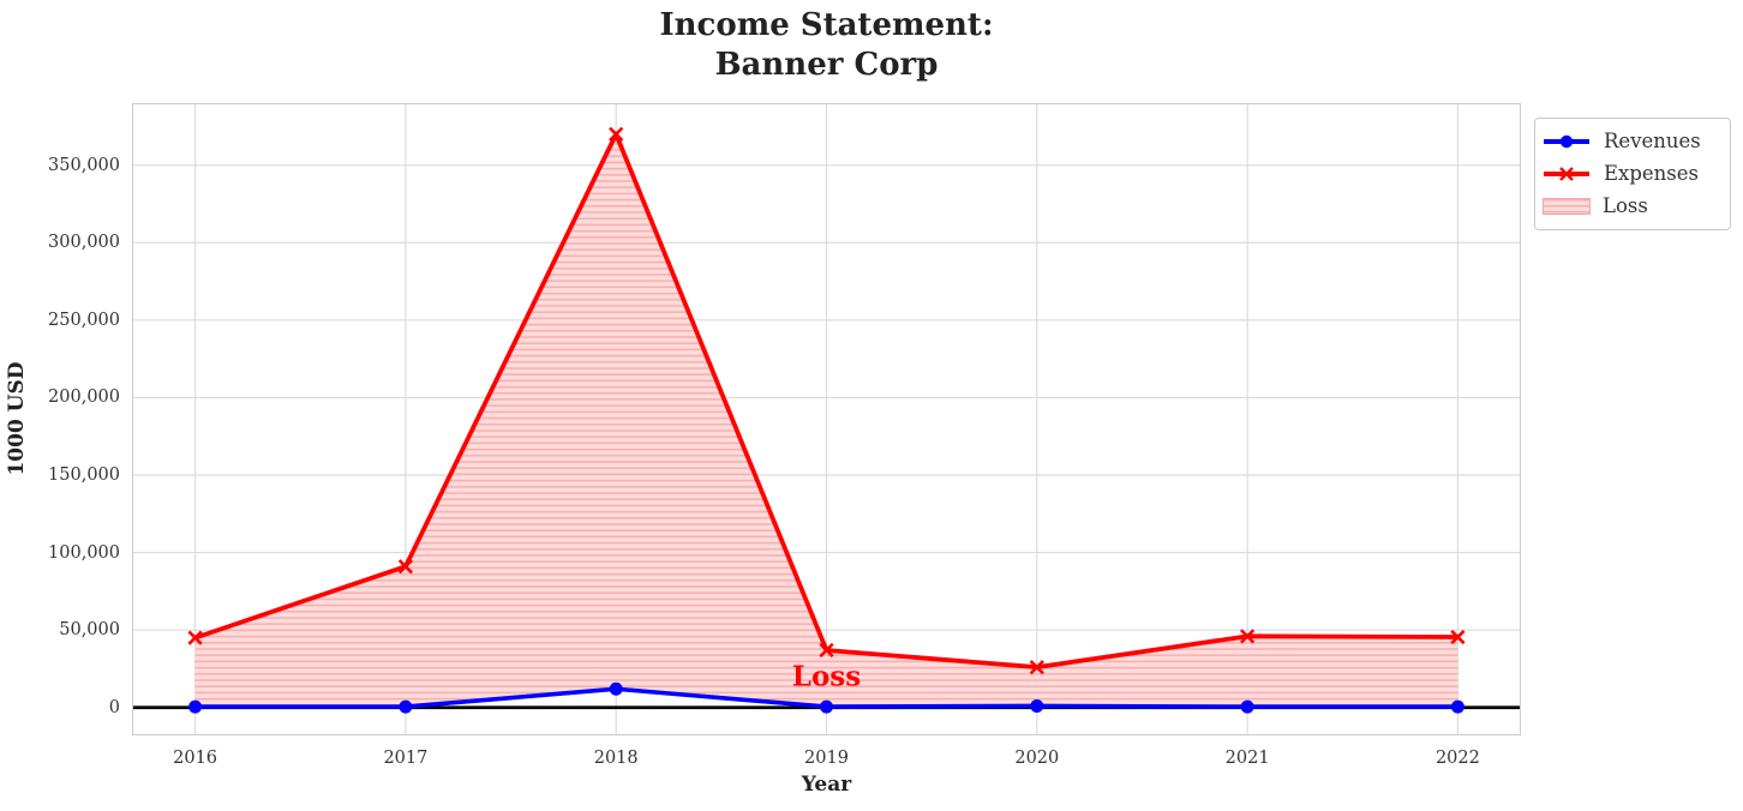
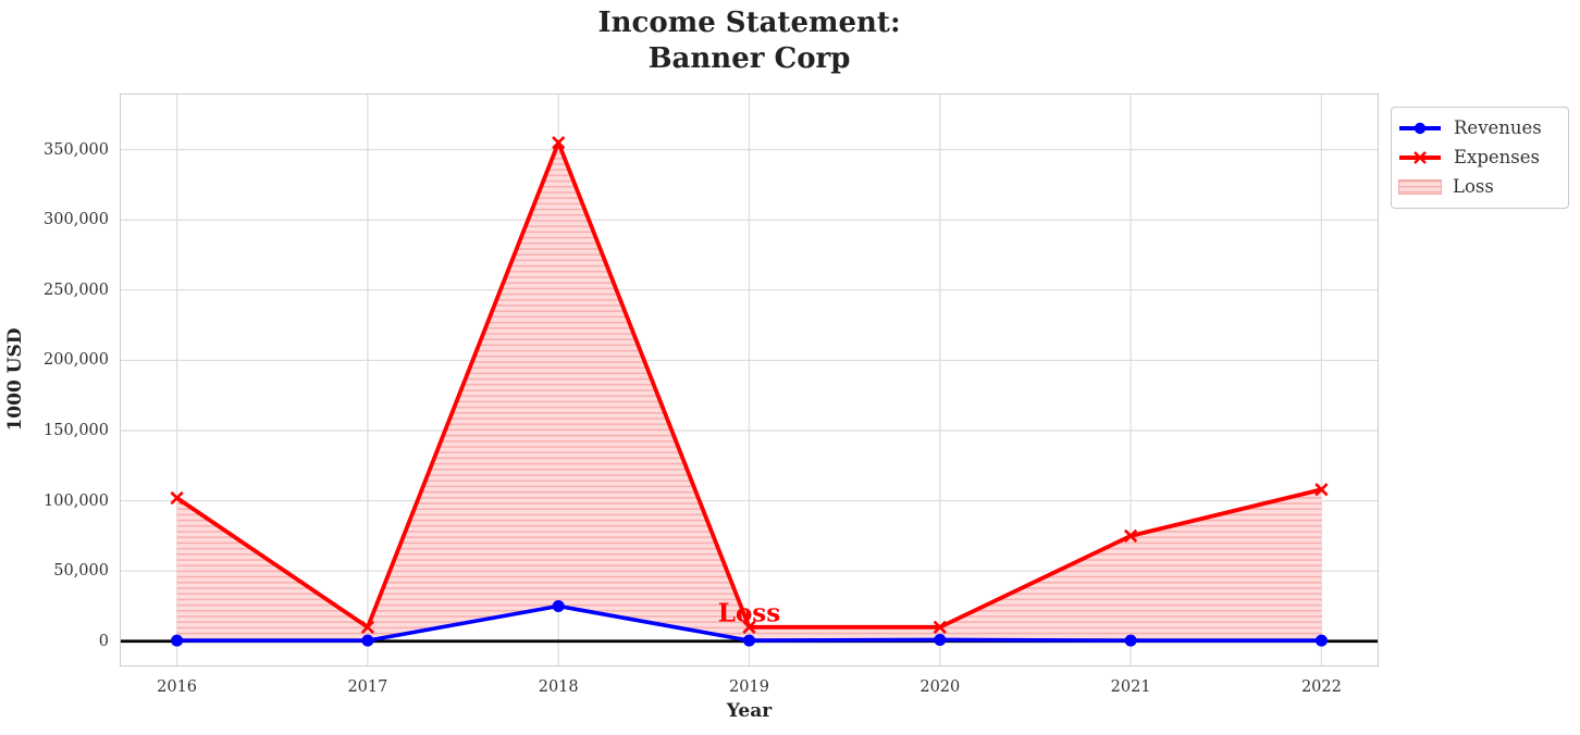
Expenses/2016: 45000 -> 102000
Expenses/2017: 91000 -> 10000
Revenues/2018: 12000 -> 25000
Expenses/2018: 370000 -> 355000
Expenses/2019: 37000 -> 10000
Expenses/2020: 26000 -> 10000
Expenses/2021: 46000 -> 75000
Expenses/2022: 46000 -> 108000
